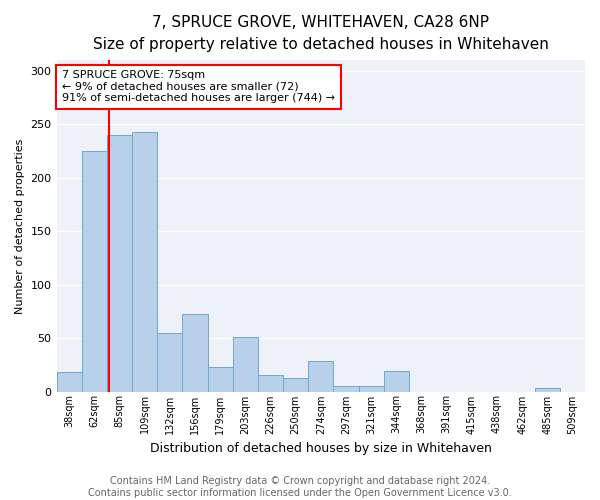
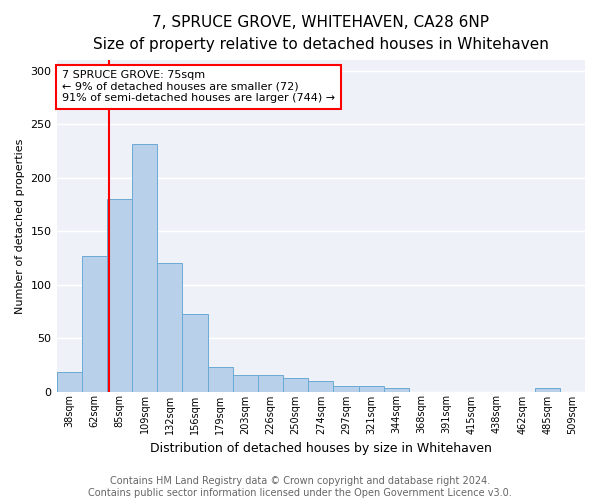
62sqm: 225 -> 127
85sqm: 240 -> 180
109sqm: 243 -> 232
132sqm: 55 -> 120
203sqm: 51 -> 15
274sqm: 29 -> 10
344sqm: 19 -> 3
